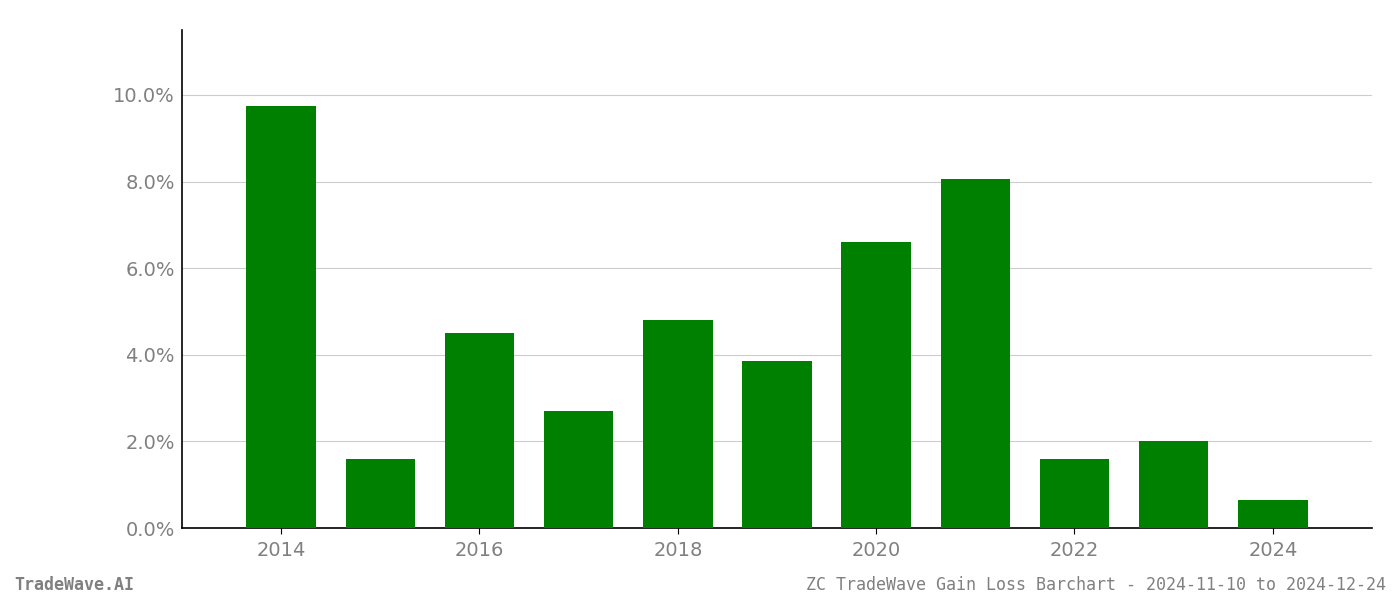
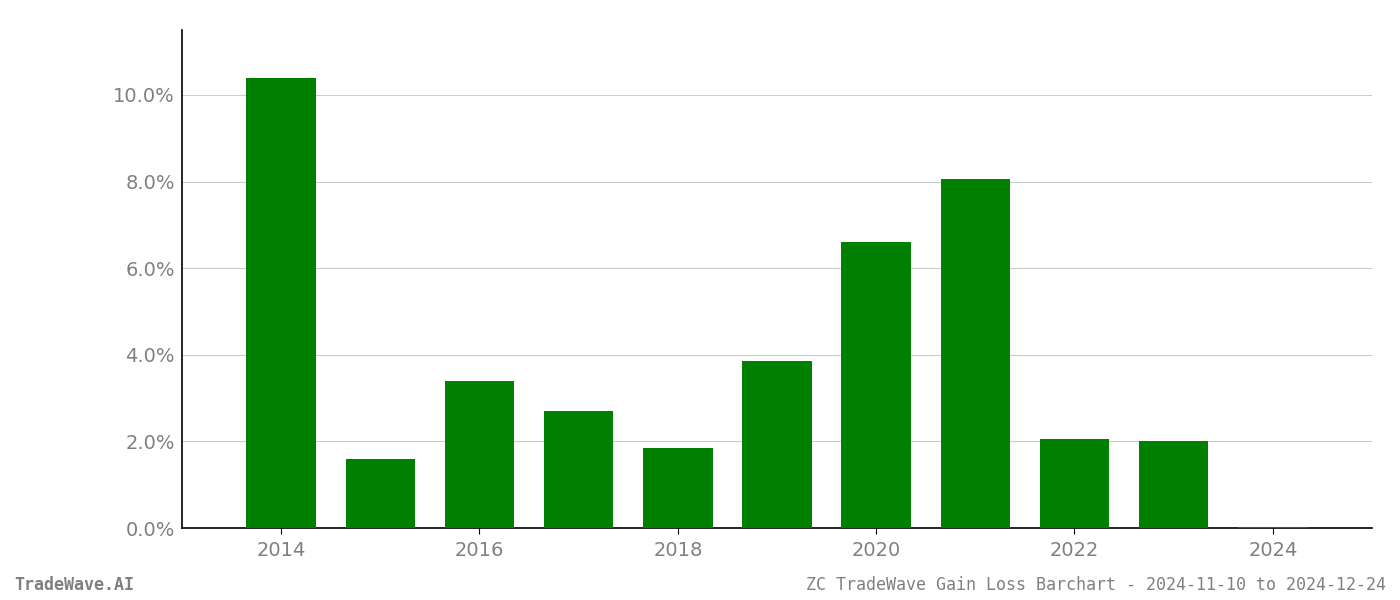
2014: 9.75% -> 10.40%
2016: 4.50% -> 3.40%
2018: 4.80% -> 1.85%
2022: 1.60% -> 2.05%
2024: 0.65% -> 0.02%
